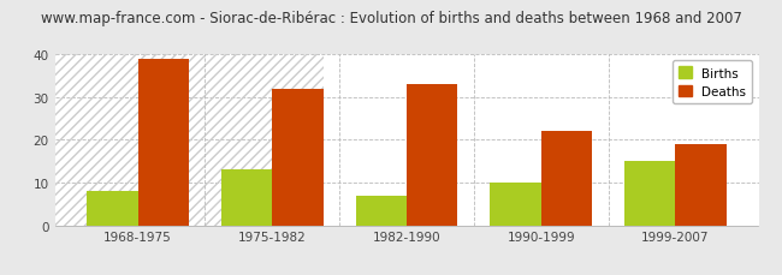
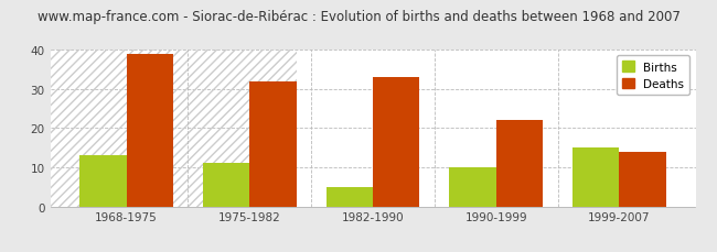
Births/1968-1975: 8 -> 13
Births/1975-1982: 13 -> 11
Births/1982-1990: 7 -> 5
Deaths/1999-2007: 19 -> 14
